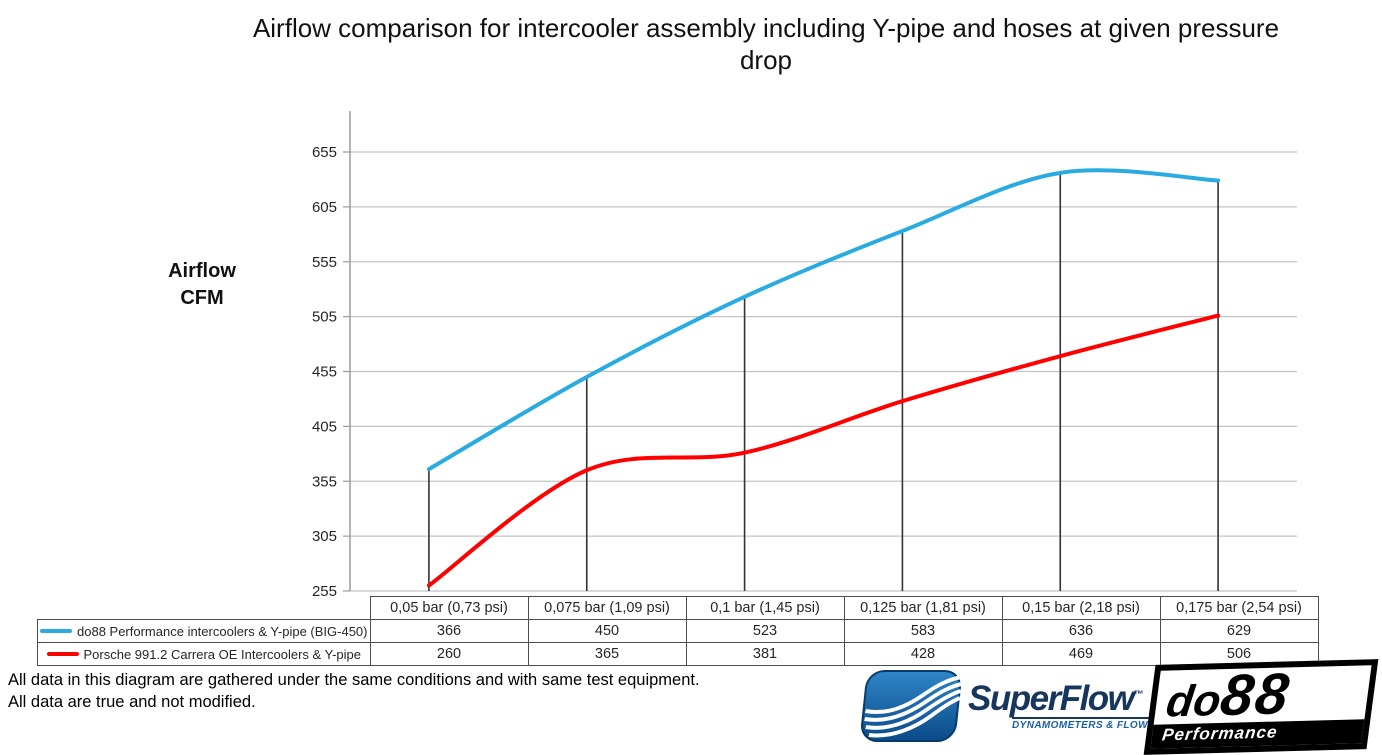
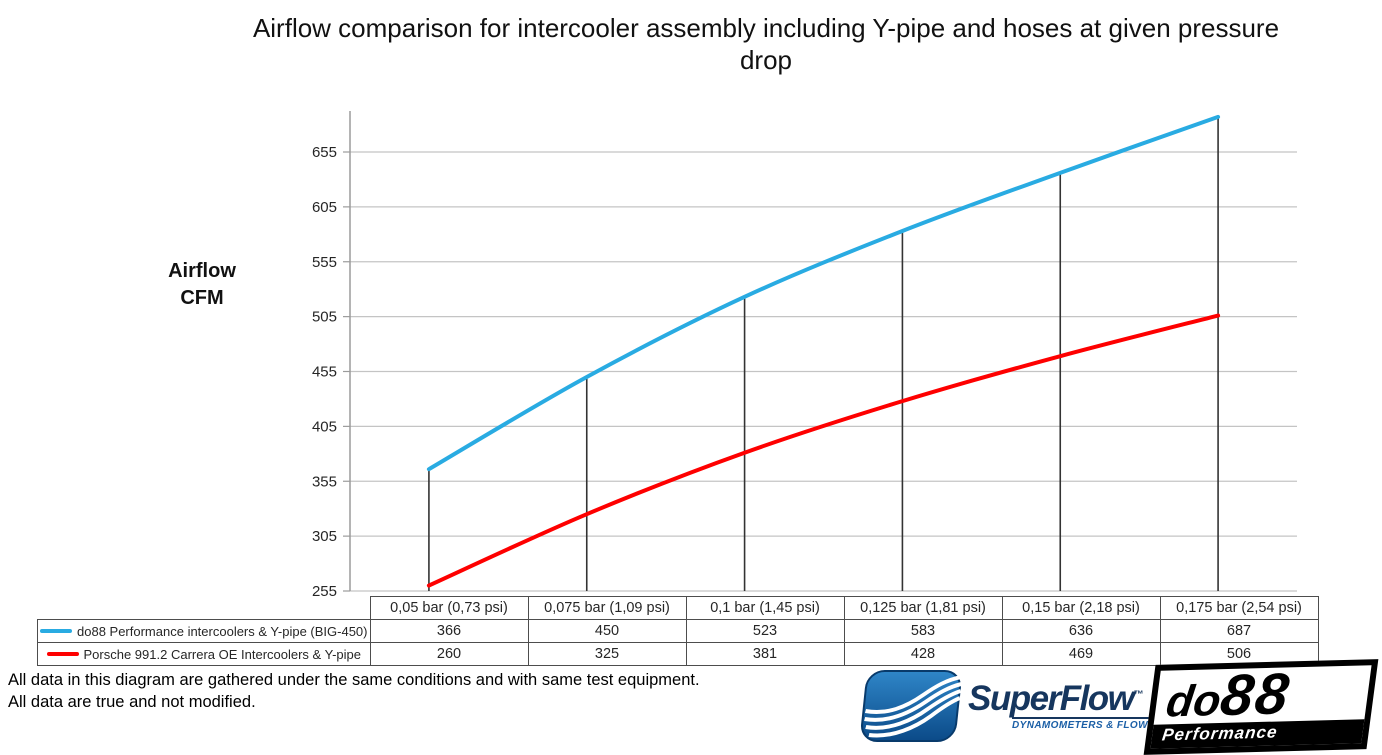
Porsche 991.2 Carrera OE Intercoolers & Y-pipe/0,075 bar (1,09 psi): 365 -> 325
do88 Performance intercoolers & Y-pipe (BIG-450)/0,175 bar (2,54 psi): 629 -> 687
